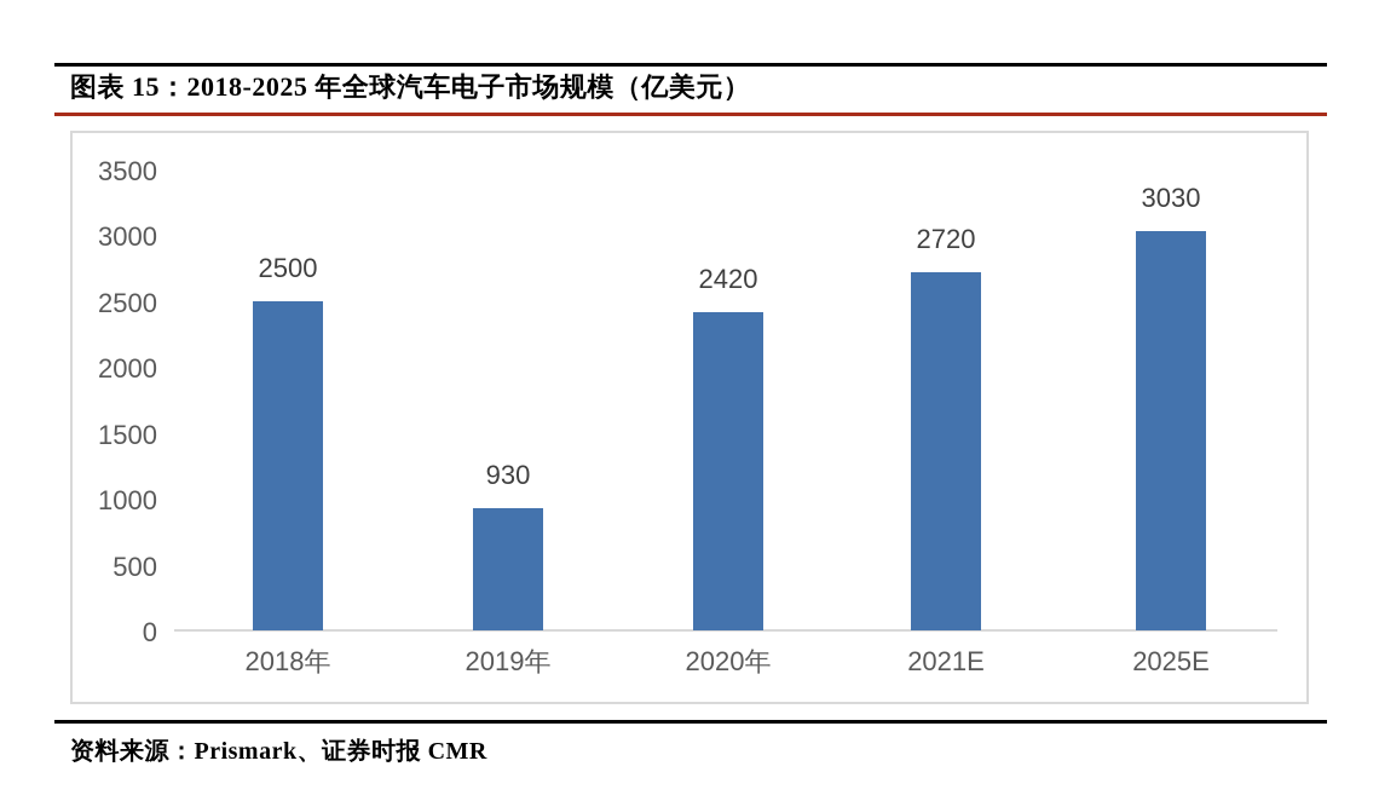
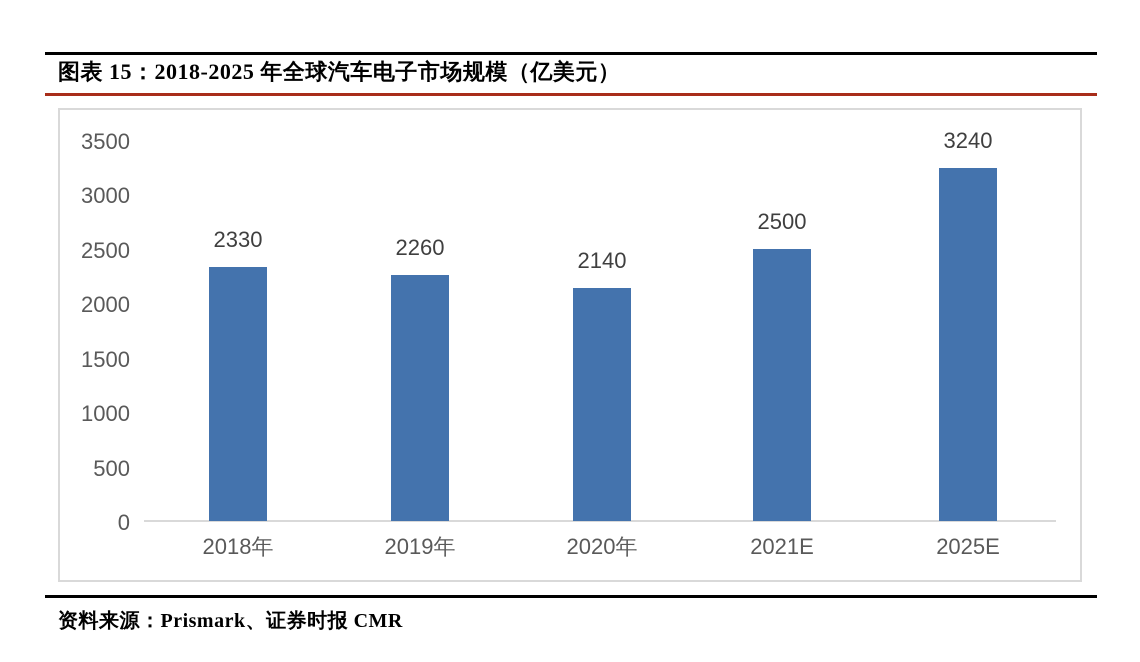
2018年: 2500 -> 2330
2019年: 930 -> 2260
2020年: 2420 -> 2140
2021E: 2720 -> 2500
2025E: 3030 -> 3240
